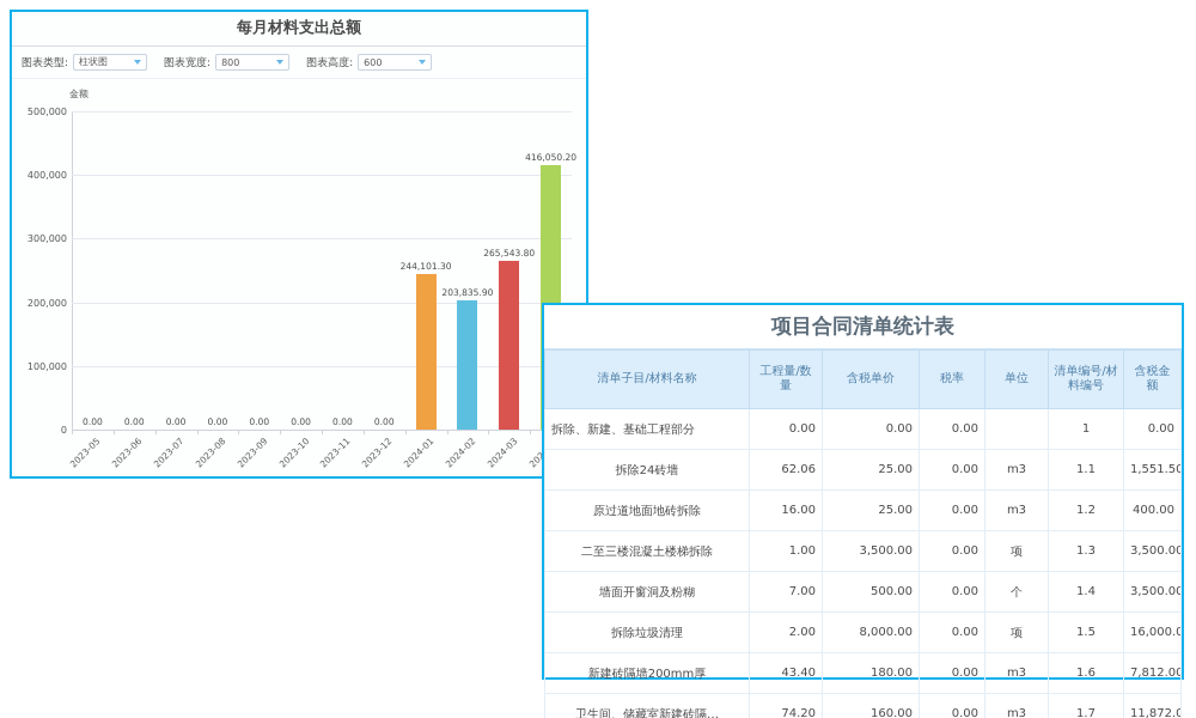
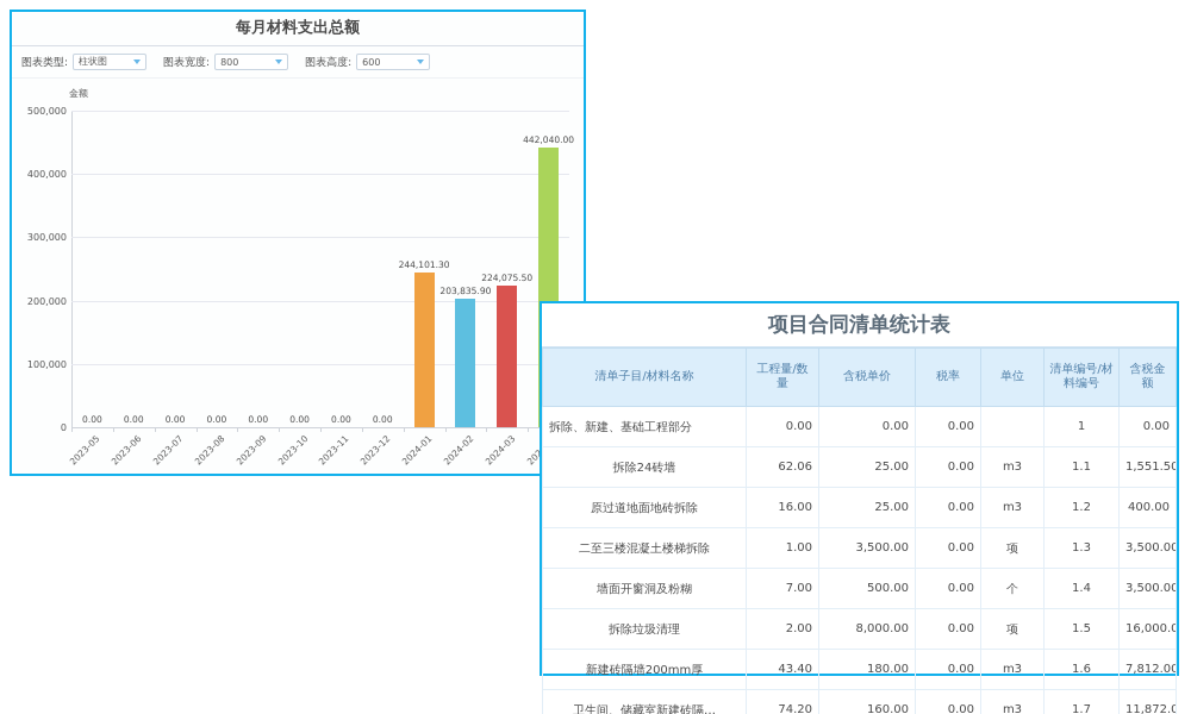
2024-03: 265,543.80 -> 224,075.50
2024-04: 416,050.20 -> 442,040.00
